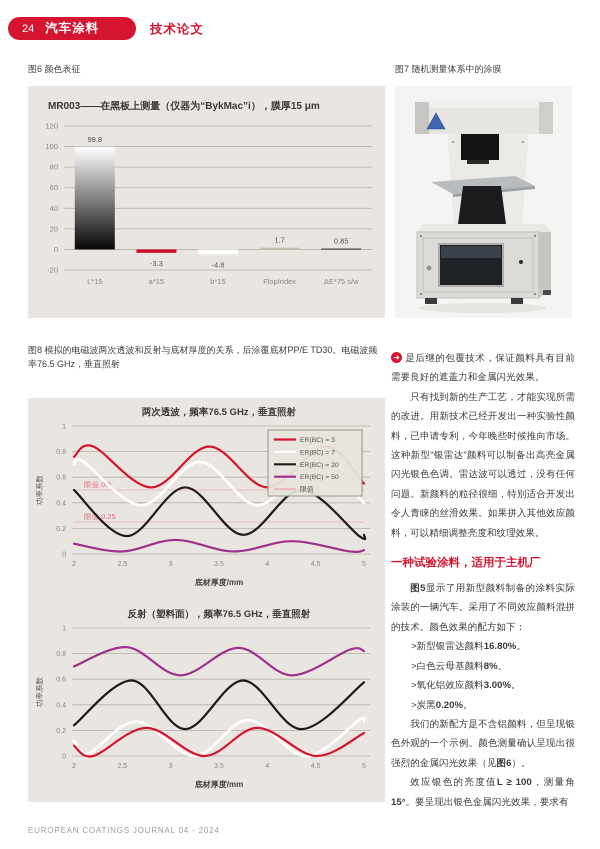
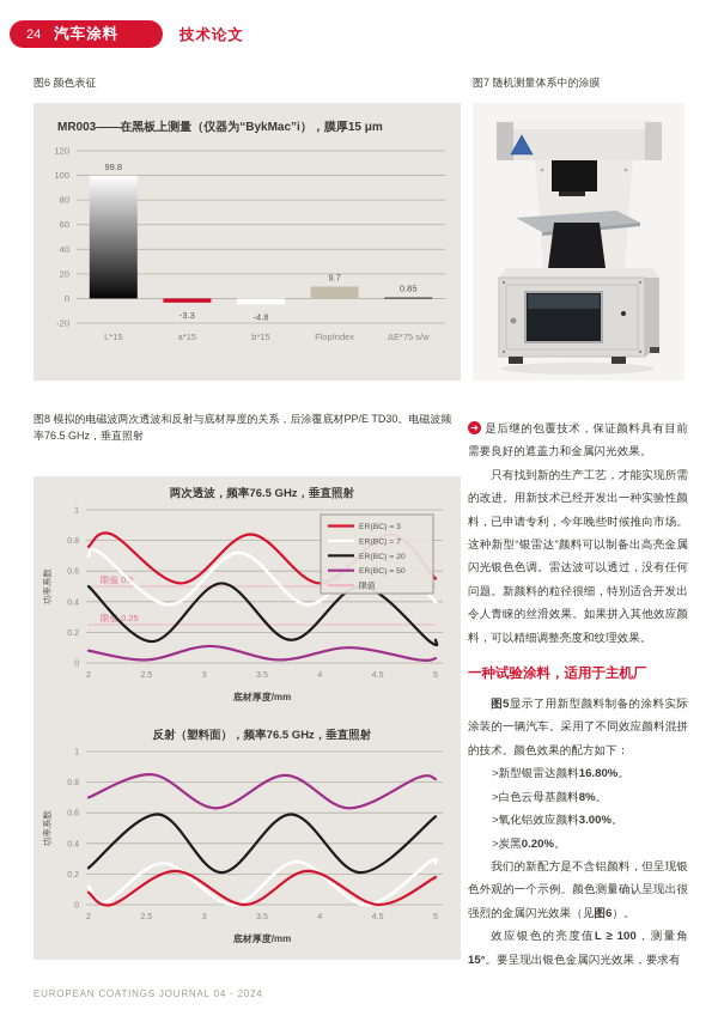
MR003——在黑板上测量（仪器为“BykMac”i），膜厚15 μm/FlopIndex: 1.7 -> 9.7
